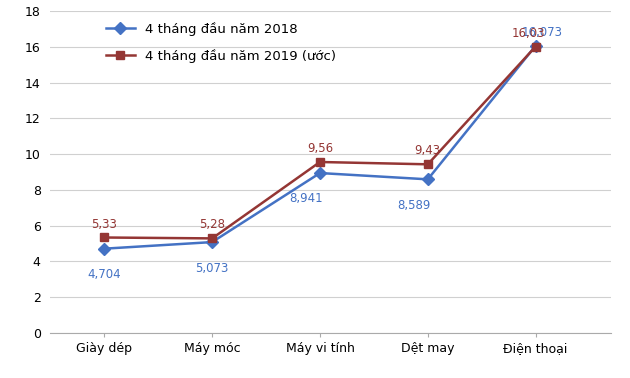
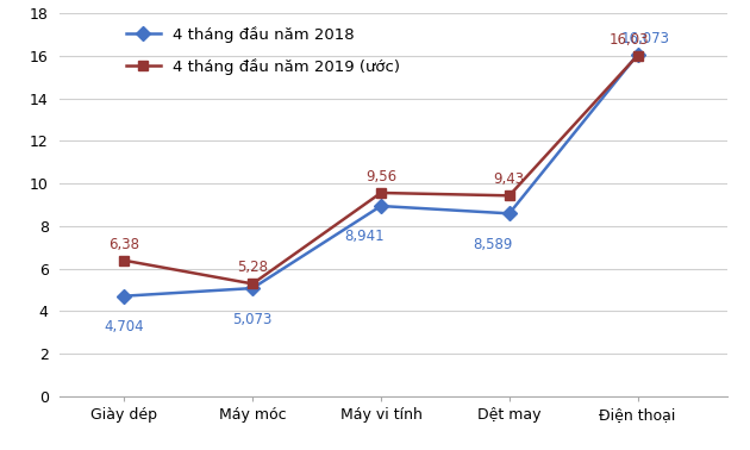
4 tháng đầu năm 2019 (ước)/Giày dép: 5,33 -> 6,38
